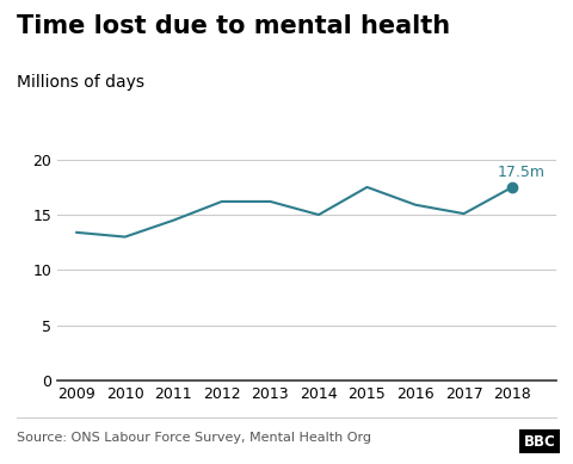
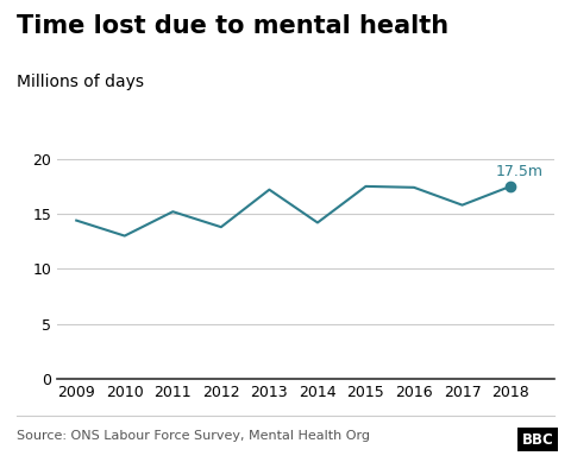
2009: 13.4 -> 14.4
2011: 14.5 -> 15.2
2012: 16.2 -> 13.8
2013: 16.2 -> 17.2
2014: 15.0 -> 14.2
2016: 15.9 -> 17.4
2017: 15.1 -> 15.8
